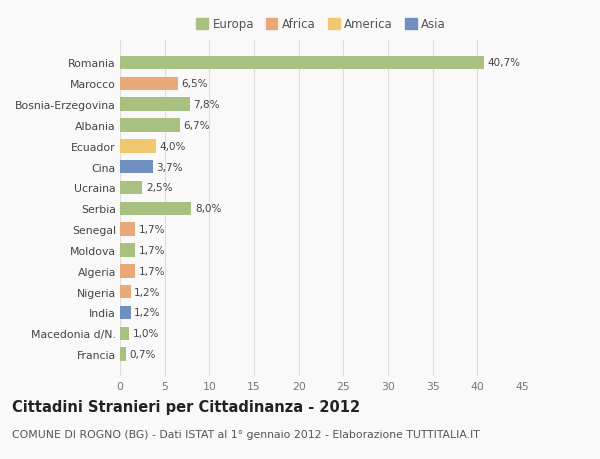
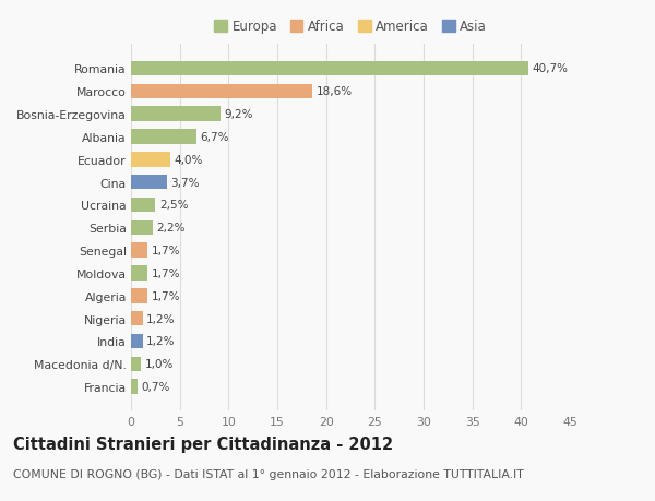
Marocco: 6,5% -> 18,6%
Bosnia-Erzegovina: 7,8% -> 9,2%
Serbia: 8,0% -> 2,2%
